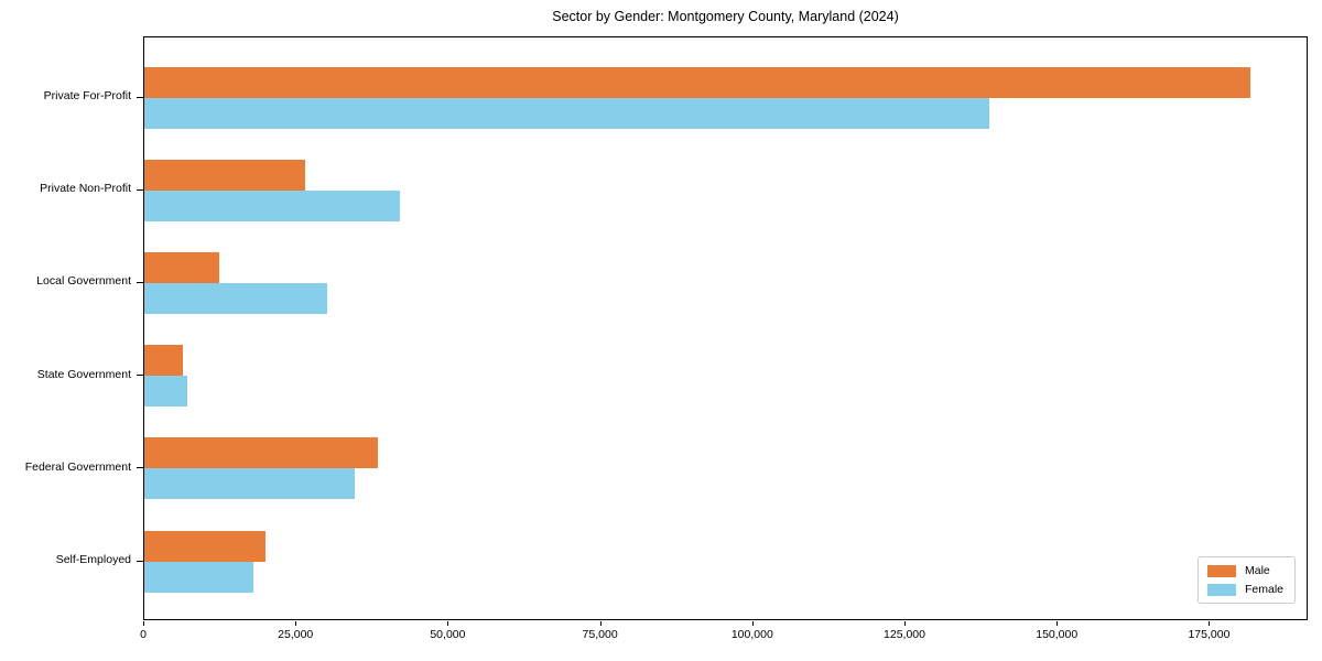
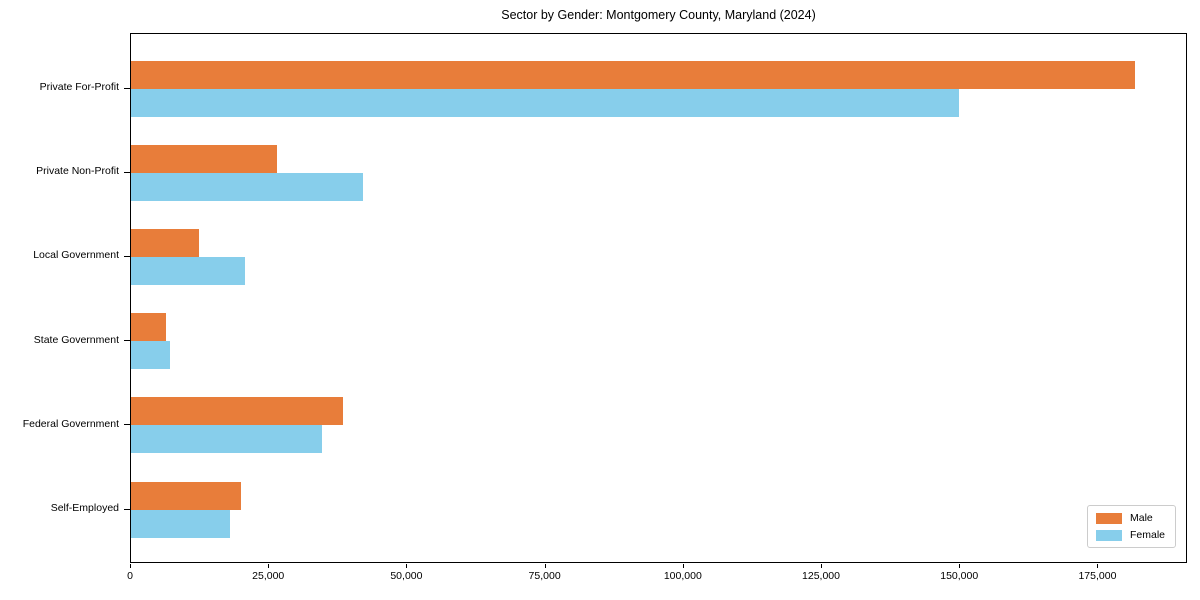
Female/Private For-Profit: 139000 -> 150000
Female/Local Government: 30000 -> 21000
